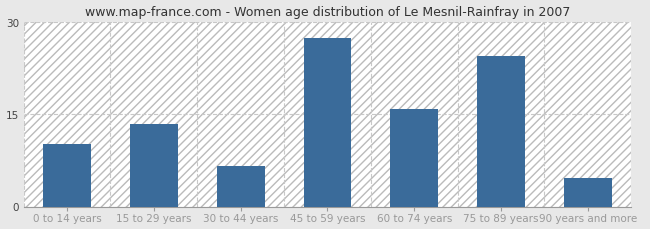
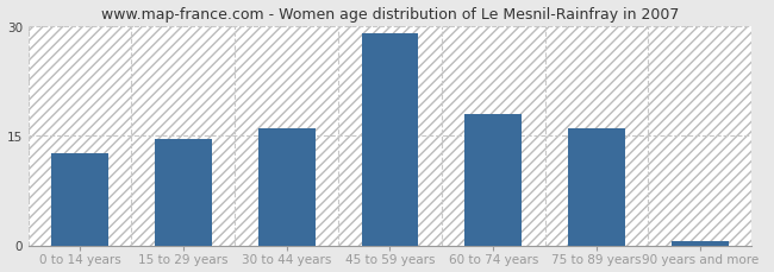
0 to 14 years: 10.2 -> 12.5
15 to 29 years: 13.4 -> 14.5
30 to 44 years: 6.6 -> 16.0
45 to 59 years: 27.4 -> 29.0
60 to 74 years: 15.8 -> 18.0
75 to 89 years: 24.4 -> 16.0
90 years and more: 4.6 -> 0.5
